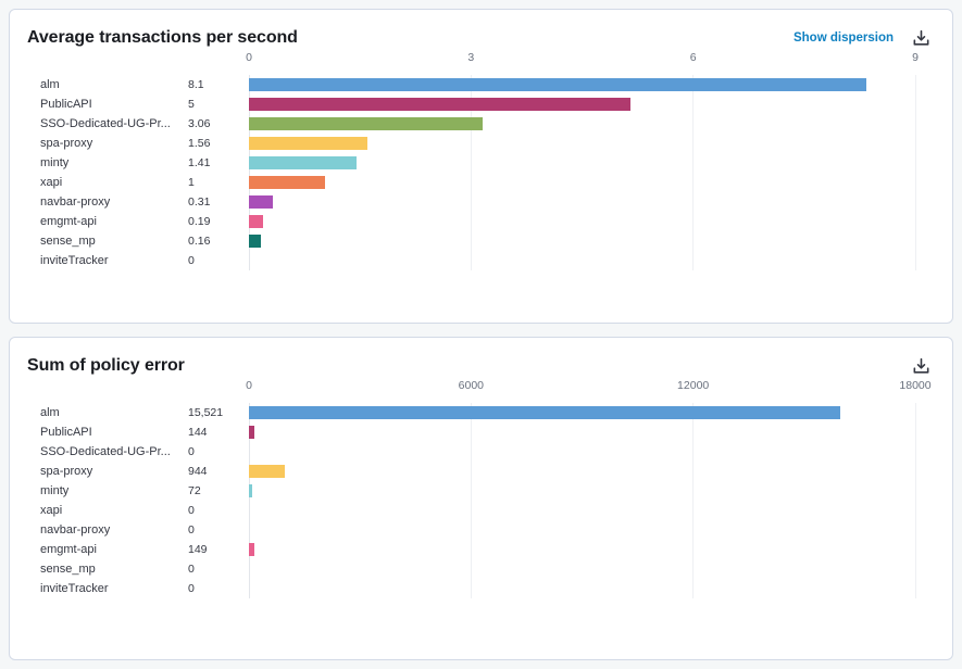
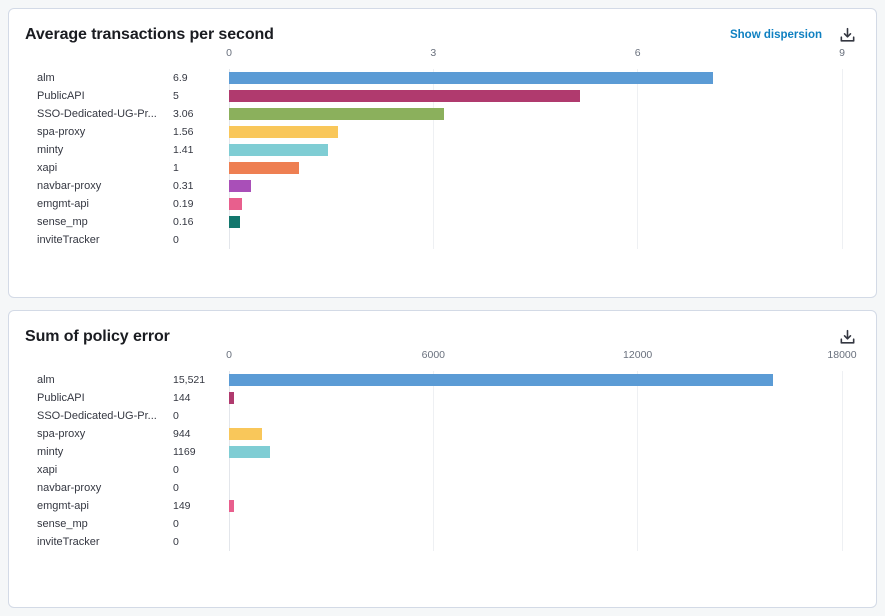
Average transactions per second/alm: 8.1 -> 6.9
Sum of policy error/minty: 72 -> 1169
